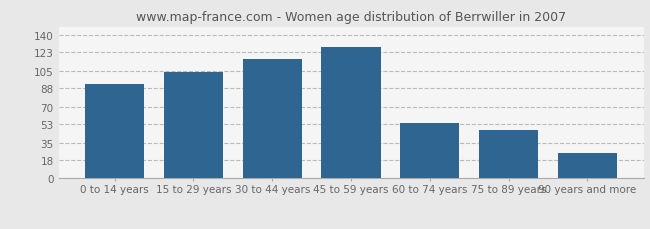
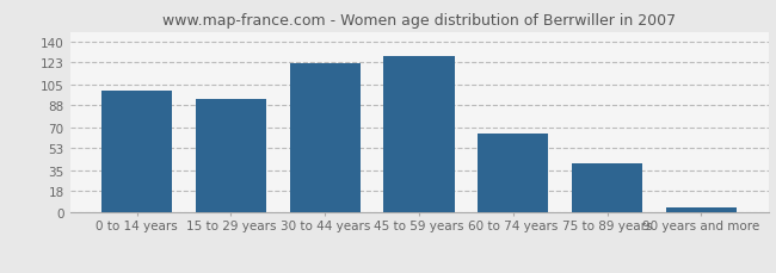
0 to 14 years: 92 -> 100
15 to 29 years: 104 -> 93
30 to 44 years: 116 -> 122
60 to 74 years: 54 -> 65
75 to 89 years: 47 -> 40
90 years and more: 25 -> 4
